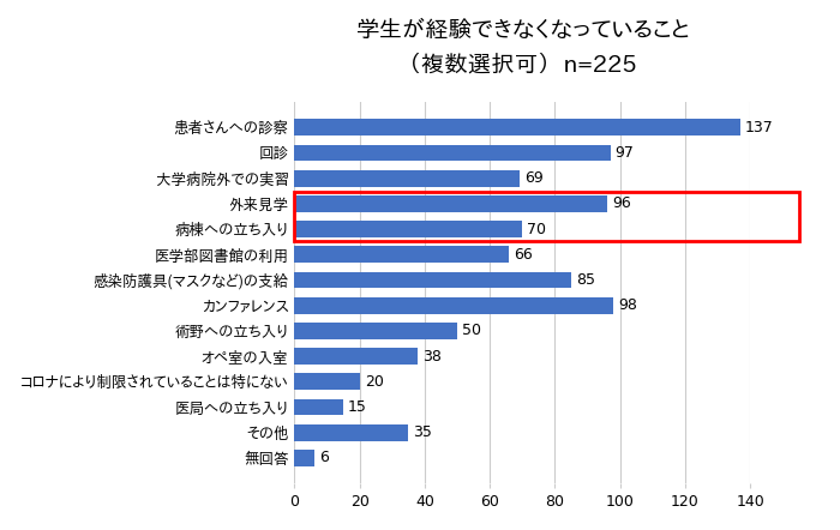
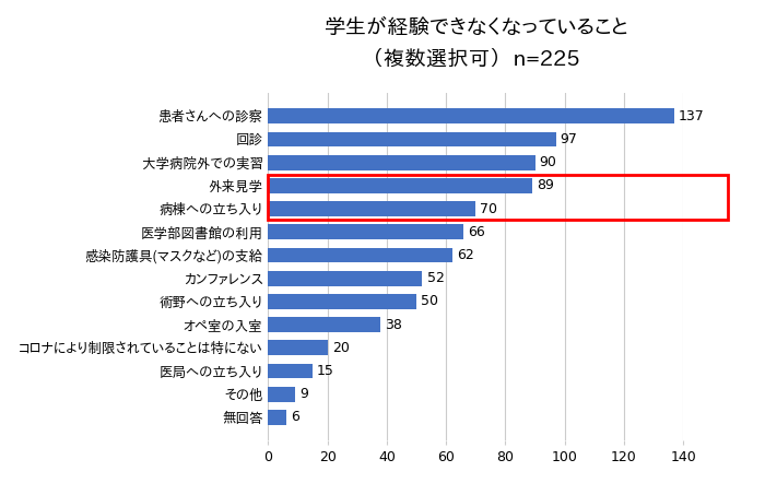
大学病院外での実習: 69 -> 90
外来見学: 96 -> 89
感染防護具(マスクなど)の支給: 85 -> 62
カンファレンス: 98 -> 52
その他: 35 -> 9
